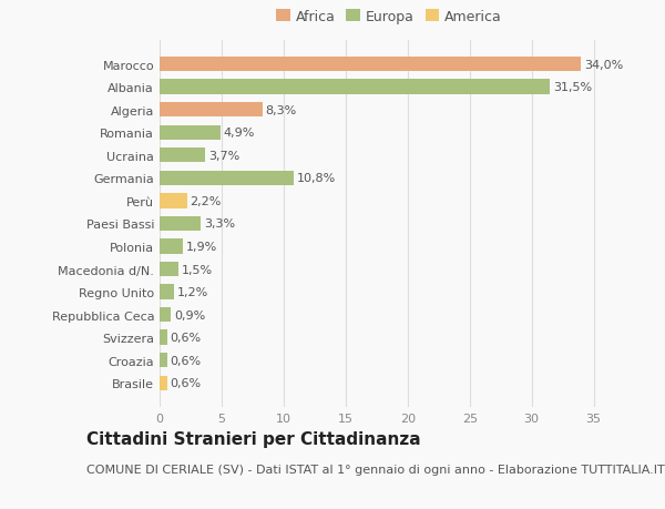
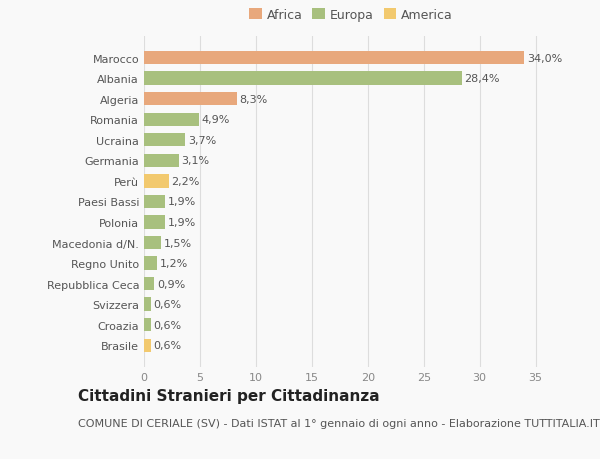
Albania: 31,5% -> 28,4%
Germania: 10,8% -> 3,1%
Paesi Bassi: 3,3% -> 1,9%
